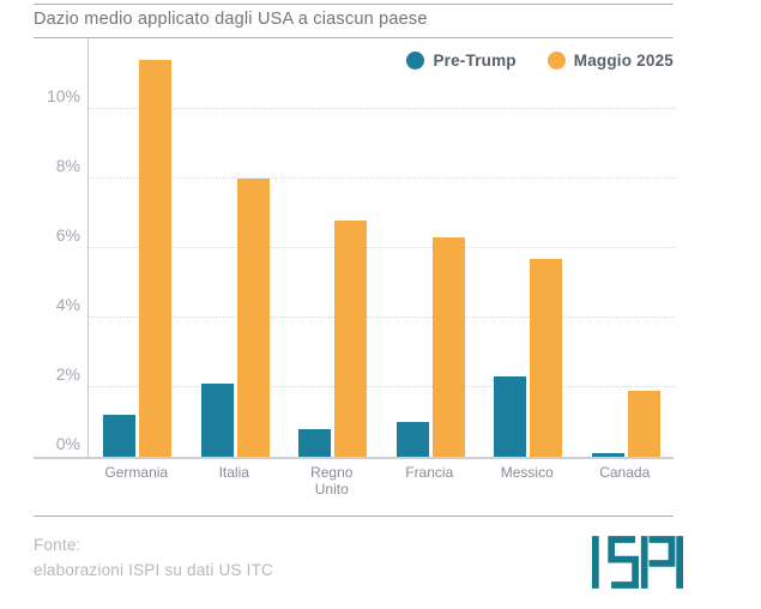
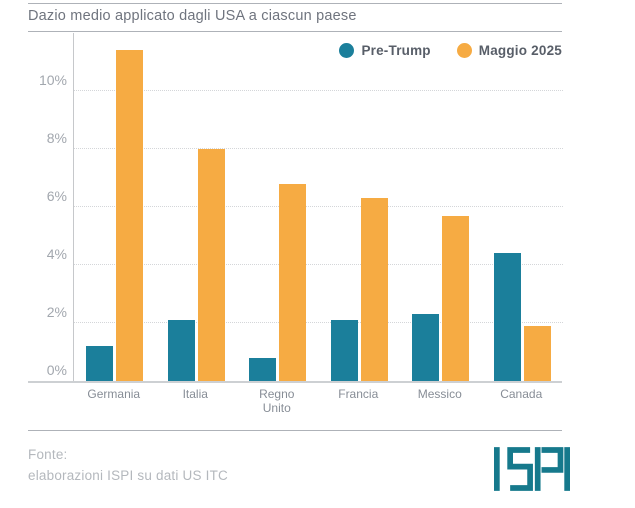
Pre-Trump/Francia: 1.0% -> 2.1%
Pre-Trump/Canada: 0.1% -> 4.4%
